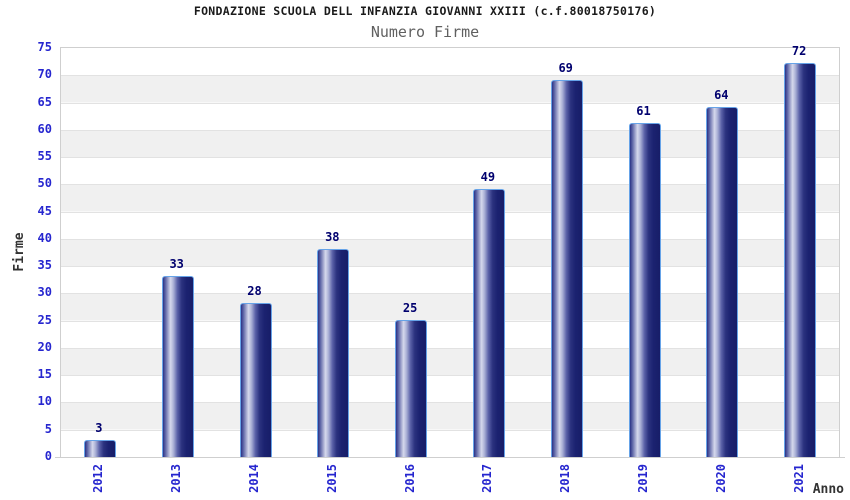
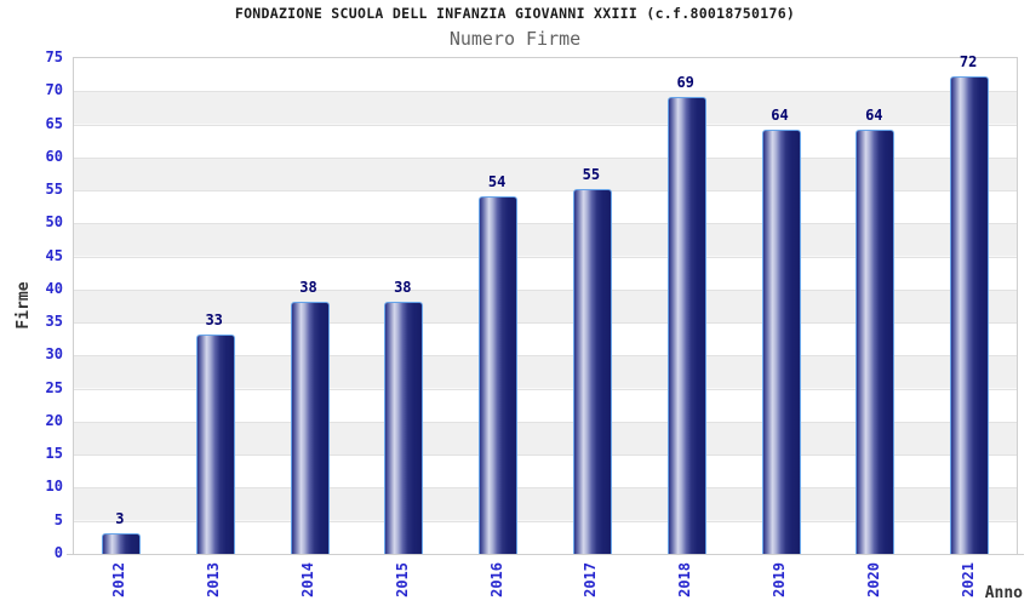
2014: 28 -> 38
2016: 25 -> 54
2017: 49 -> 55
2019: 61 -> 64
